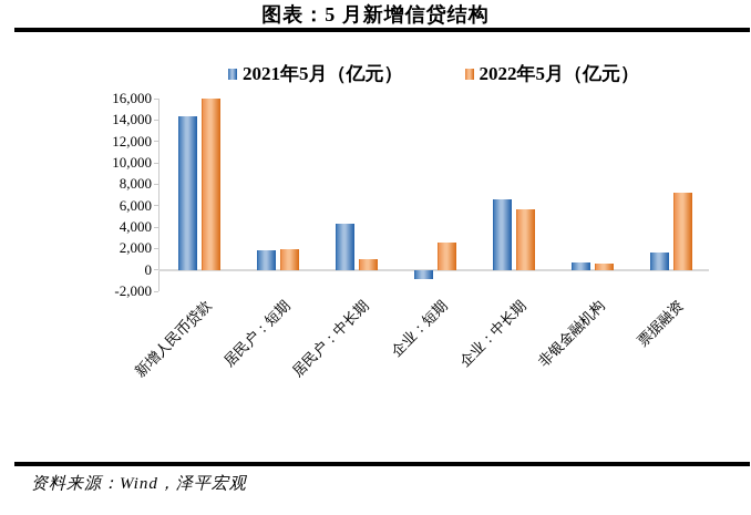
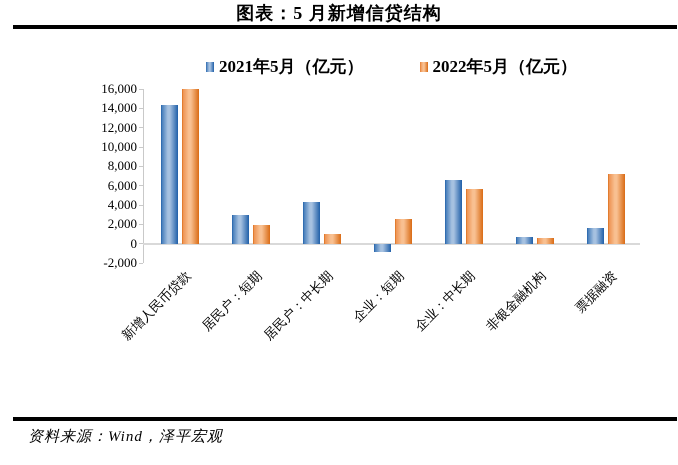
2021年5月（亿元）/居民户：短期: 2000 -> 3000
